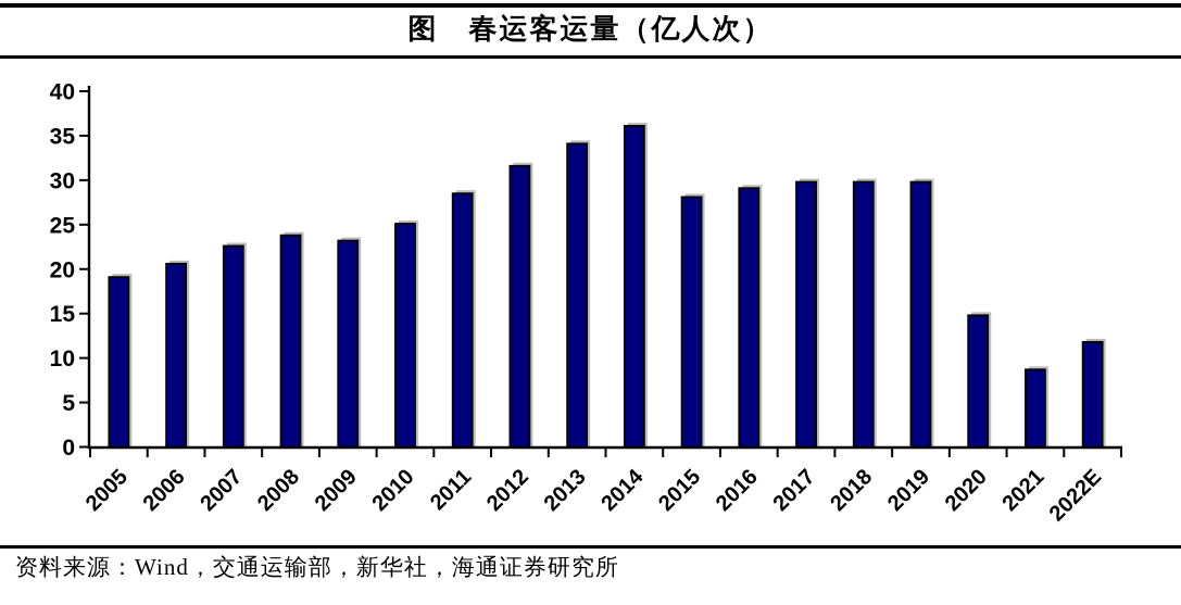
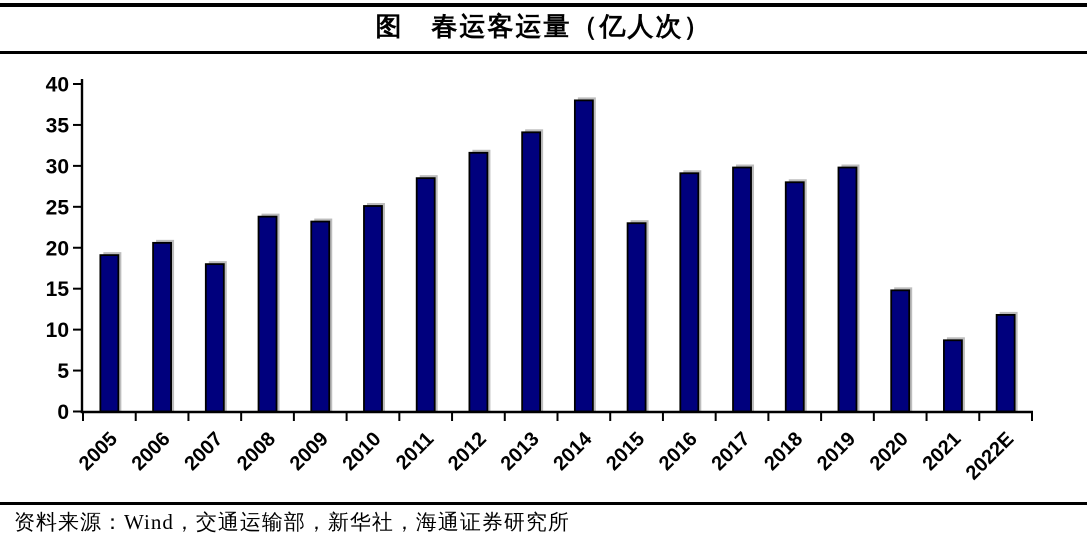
2007: 23 -> 18
2014: 36 -> 38
2015: 28 -> 23
2018: 30 -> 28
